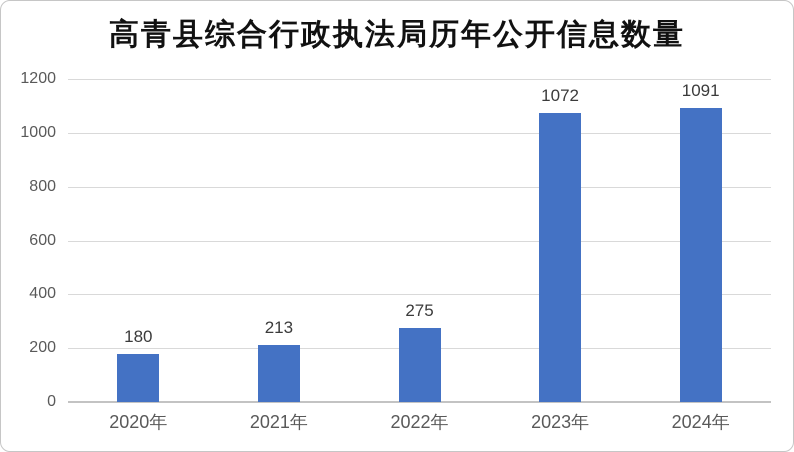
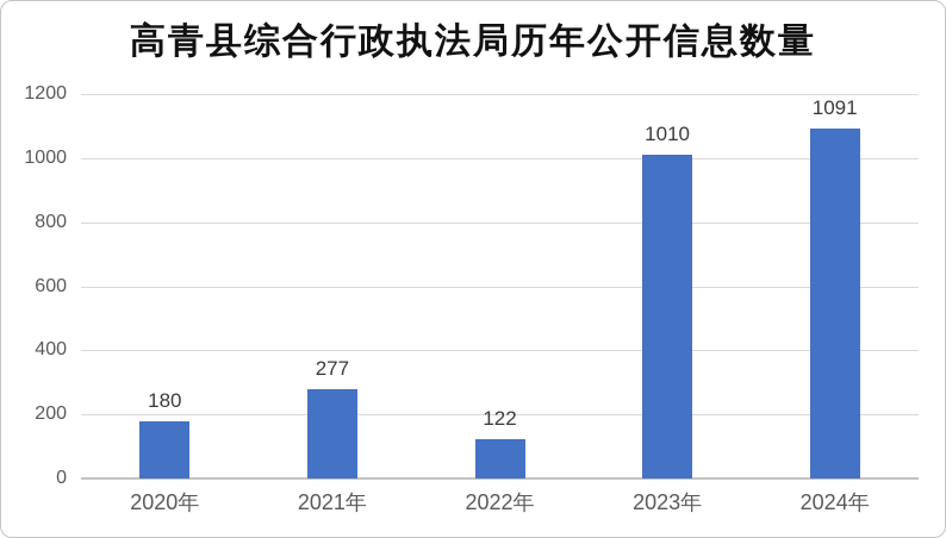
2021年: 213 -> 277
2022年: 275 -> 122
2023年: 1072 -> 1010
